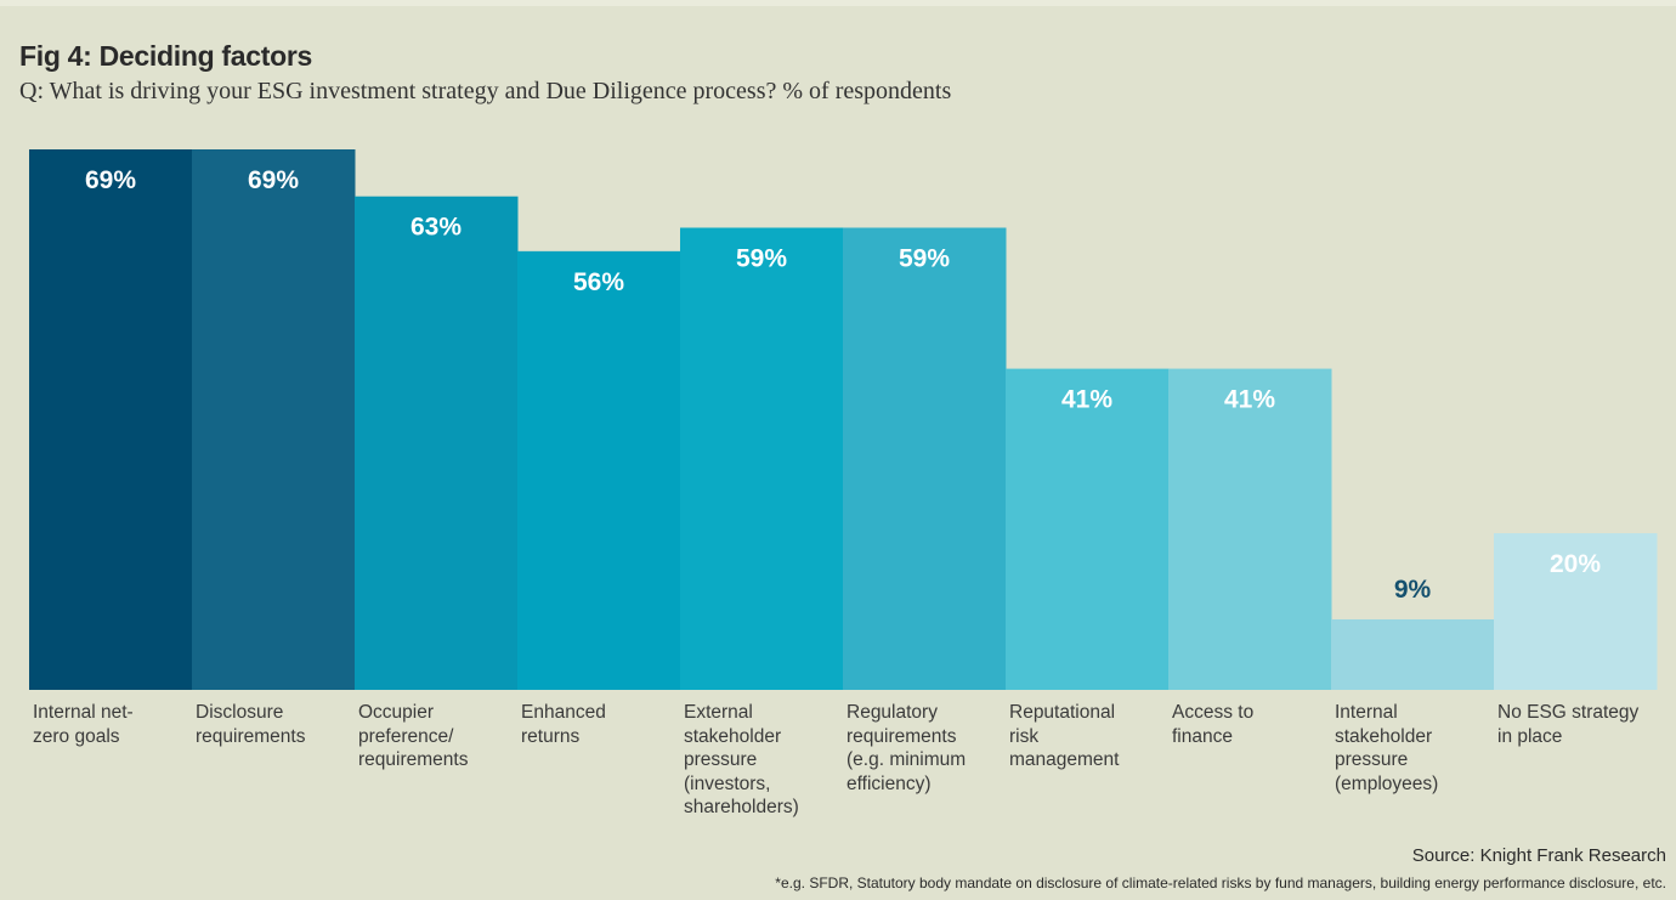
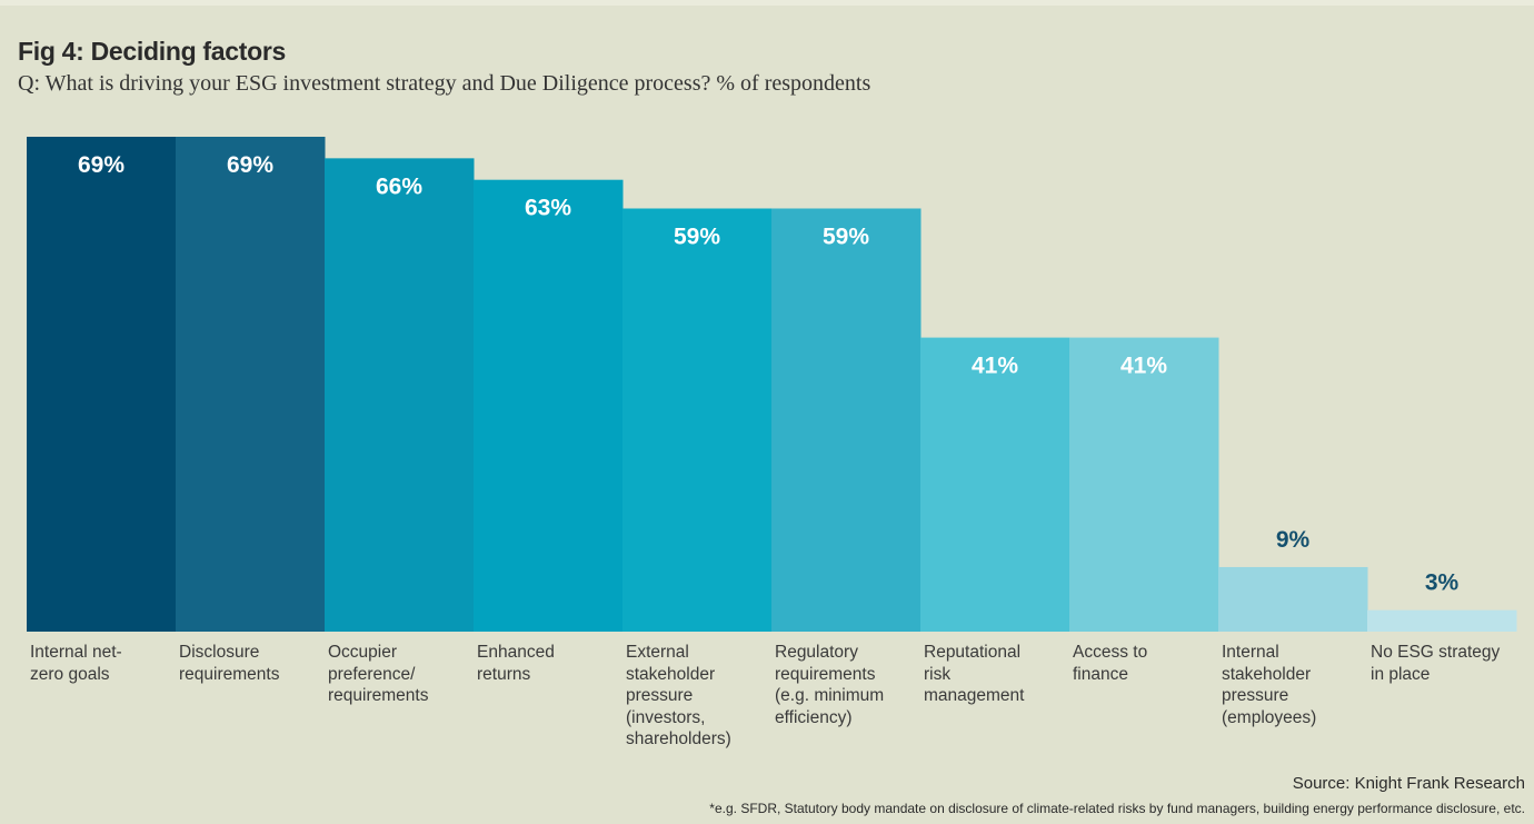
Occupier preference/ requirements: 63% -> 66%
Enhanced returns: 56% -> 63%
No ESG strategy in place: 20% -> 3%
